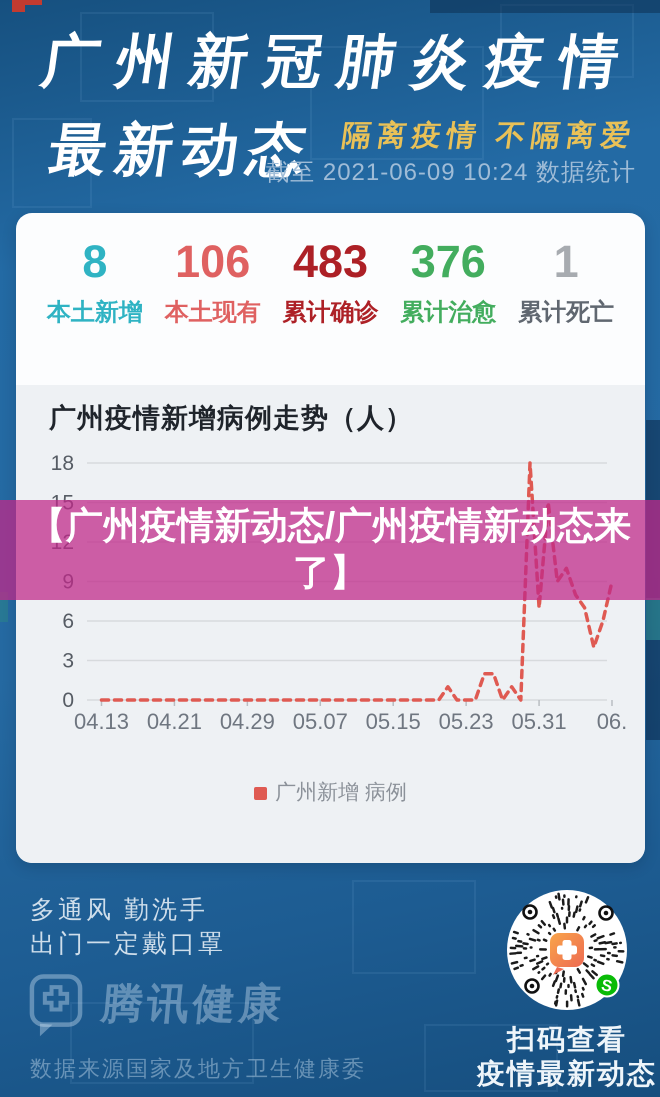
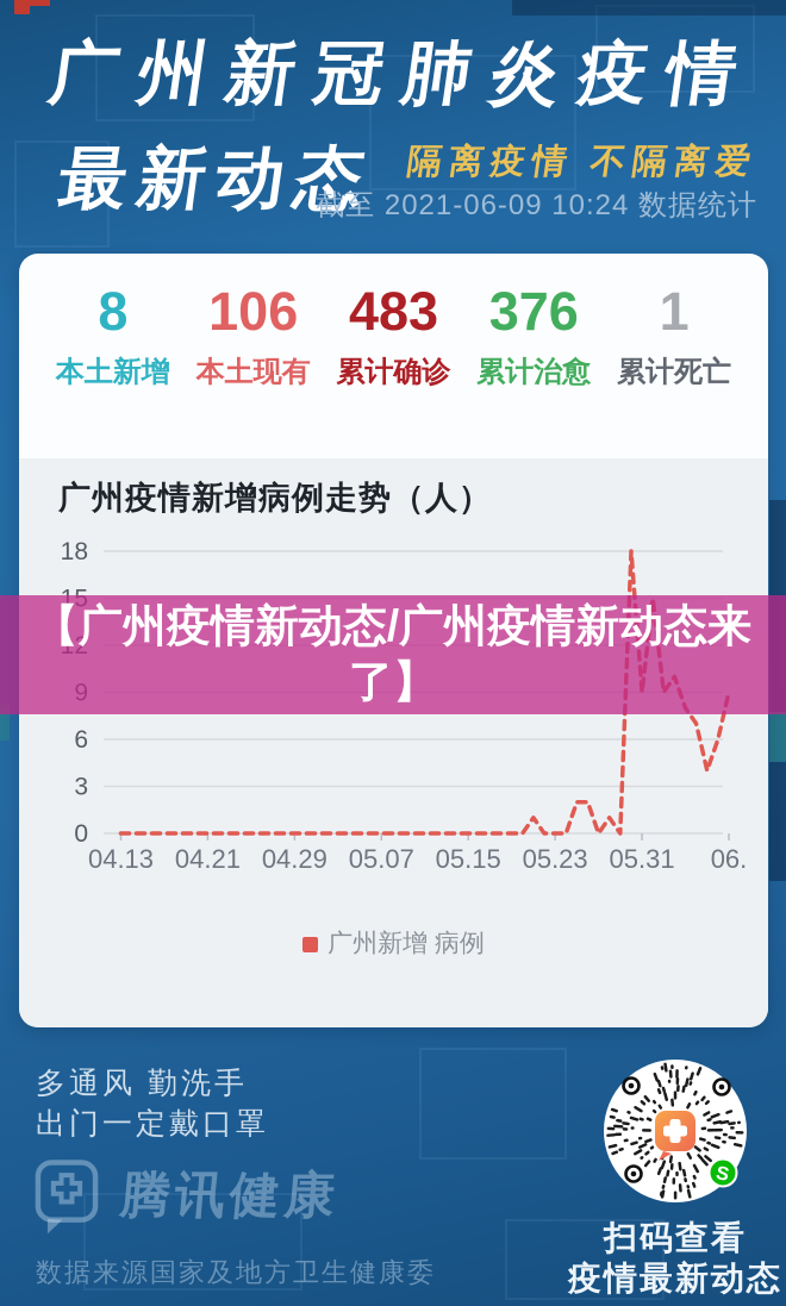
05.31: 7 -> 9
